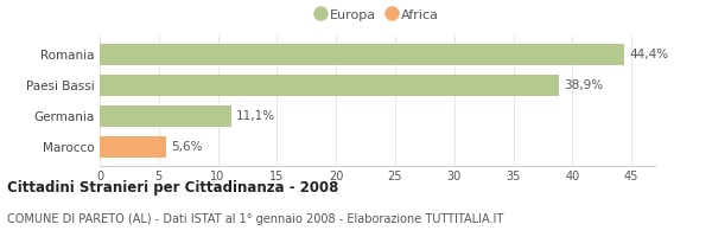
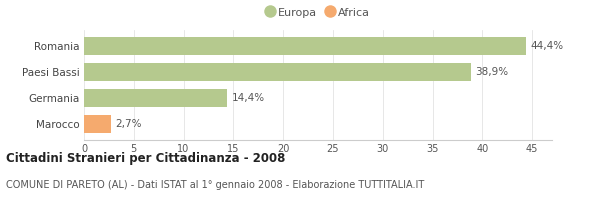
Germania: 11,1% -> 14,4%
Marocco: 5,6% -> 2,7%
